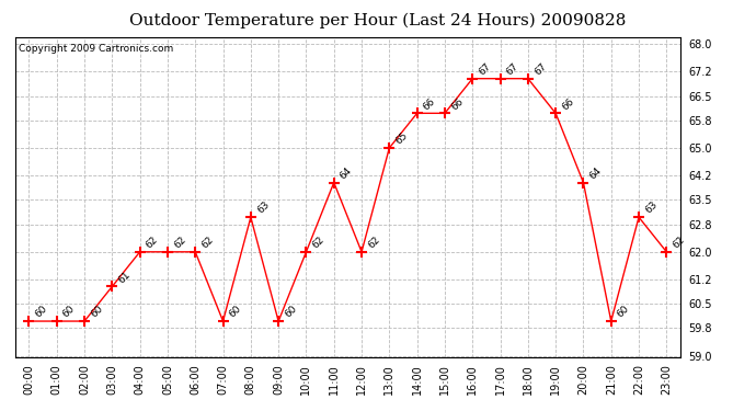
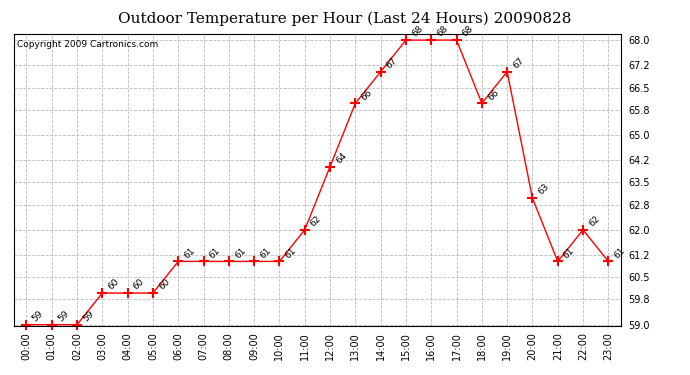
00:00: 60 -> 59
01:00: 60 -> 59
02:00: 60 -> 59
03:00: 61 -> 60
04:00: 62 -> 60
05:00: 62 -> 60
06:00: 62 -> 61
07:00: 60 -> 61
08:00: 63 -> 61
09:00: 60 -> 61
10:00: 62 -> 61
11:00: 64 -> 62
12:00: 62 -> 64
13:00: 65 -> 66
14:00: 66 -> 67
15:00: 66 -> 68
16:00: 67 -> 68
17:00: 67 -> 68
18:00: 67 -> 66
19:00: 66 -> 67
20:00: 64 -> 63
21:00: 60 -> 61
22:00: 63 -> 62
23:00: 62 -> 61
